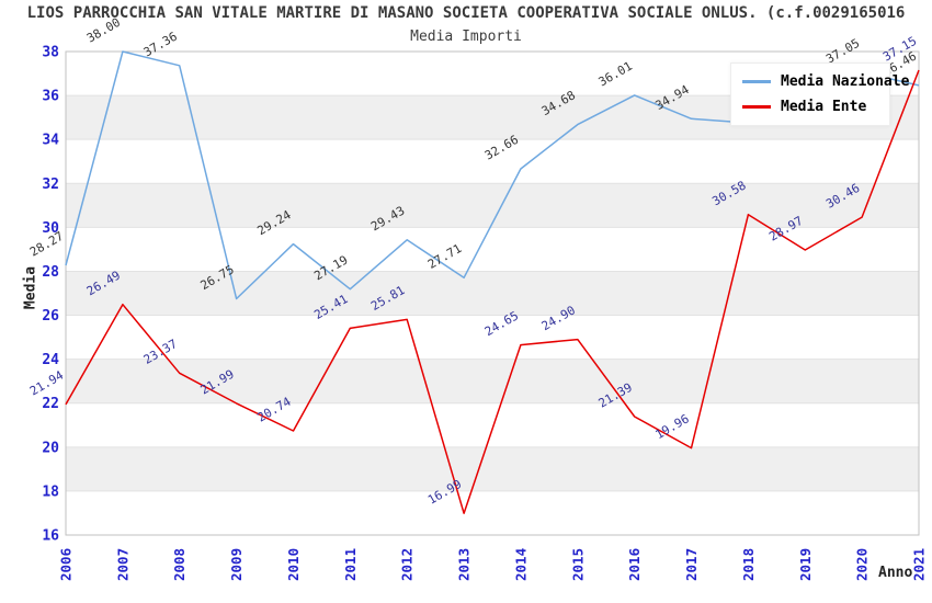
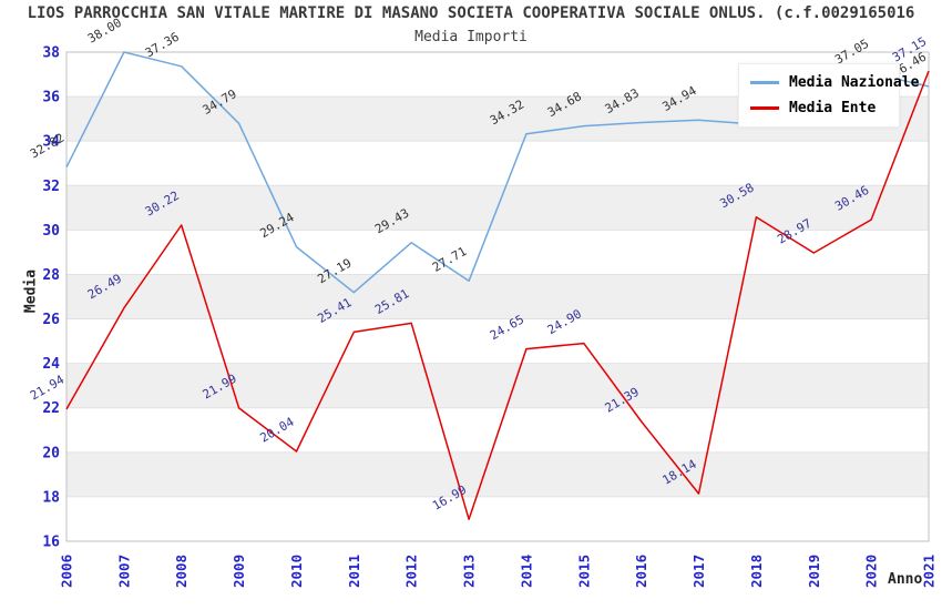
Media Nazionale/2006: 28.27 -> 32.82
Media Ente/2008: 23.37 -> 30.22
Media Nazionale/2009: 26.75 -> 34.79
Media Ente/2010: 20.74 -> 20.04
Media Nazionale/2014: 32.66 -> 34.32
Media Nazionale/2016: 36.01 -> 34.83
Media Ente/2017: 19.96 -> 18.14
